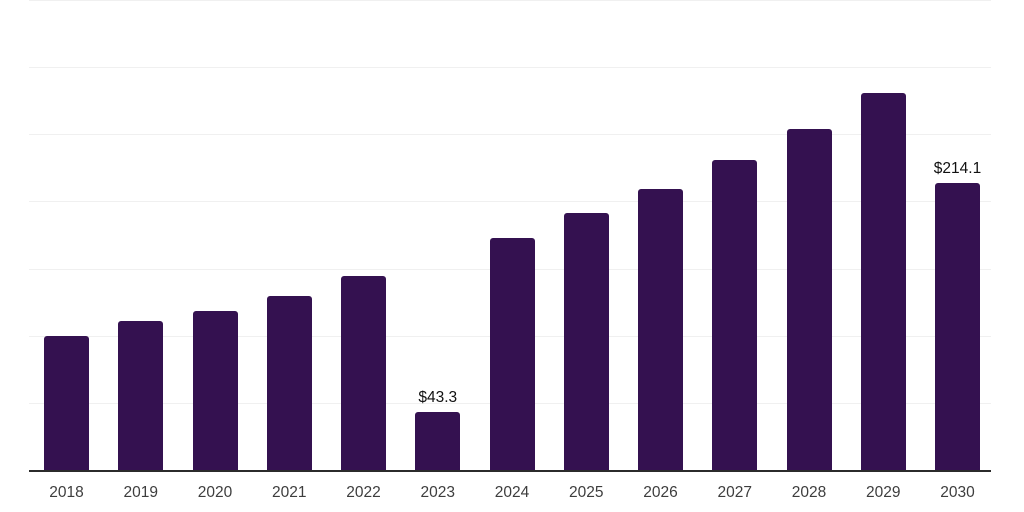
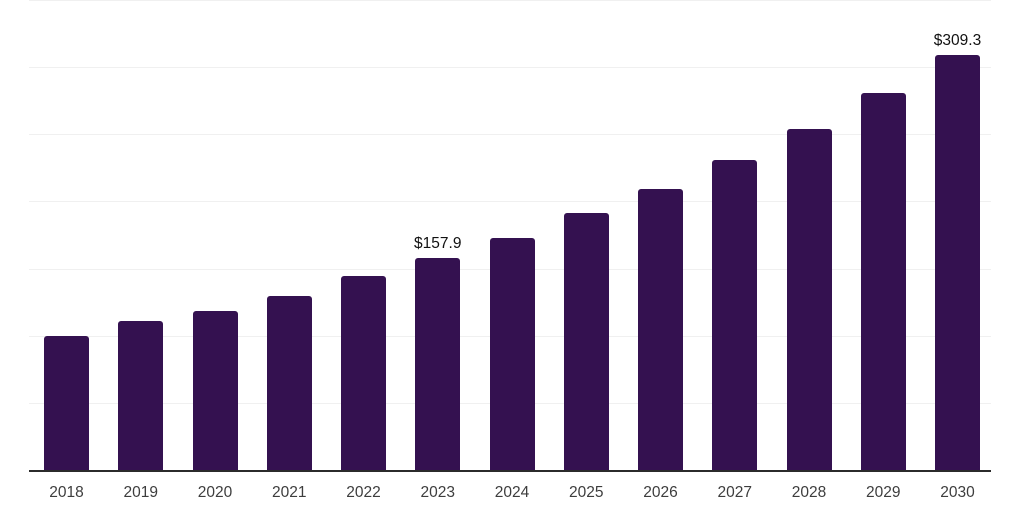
2023: $43.3 -> $157.9
2030: $214.1 -> $309.3
